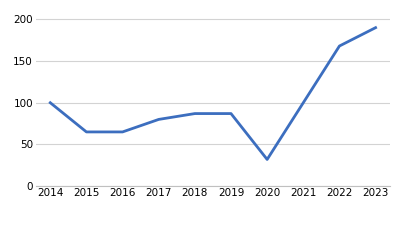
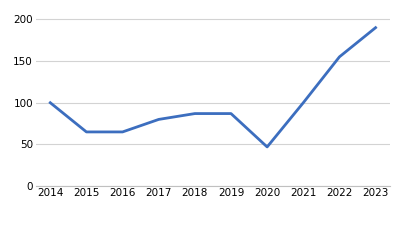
2020: 32 -> 47
2022: 168 -> 155
